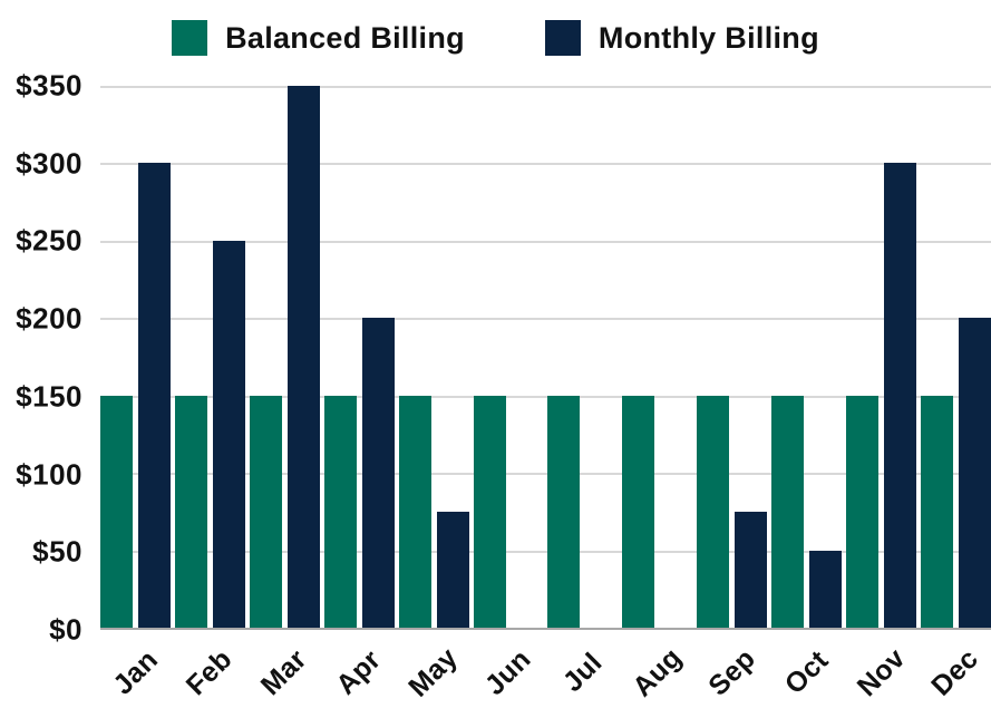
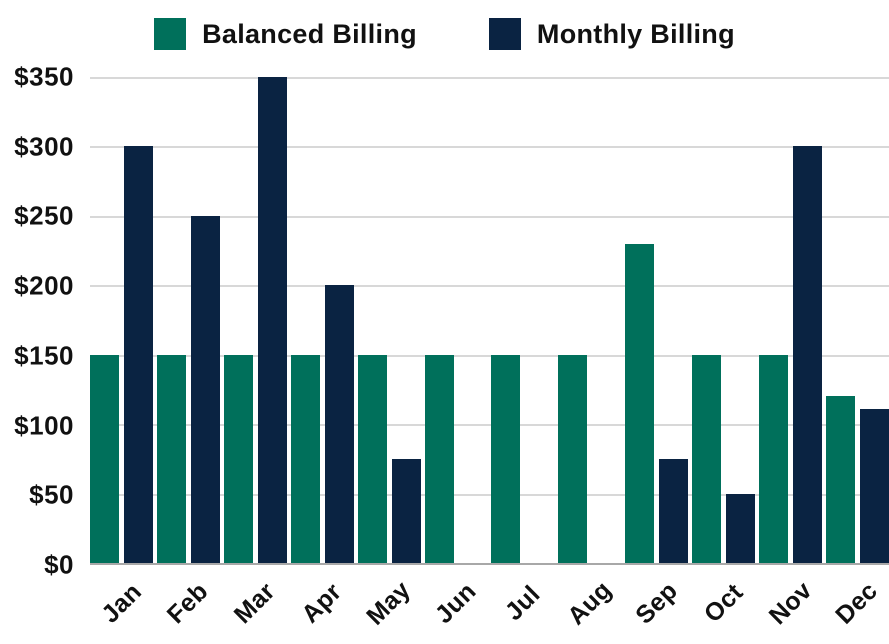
Balanced Billing/Sep: $150 -> $230
Balanced Billing/Dec: $150 -> $120
Monthly Billing/Dec: $200 -> $111
